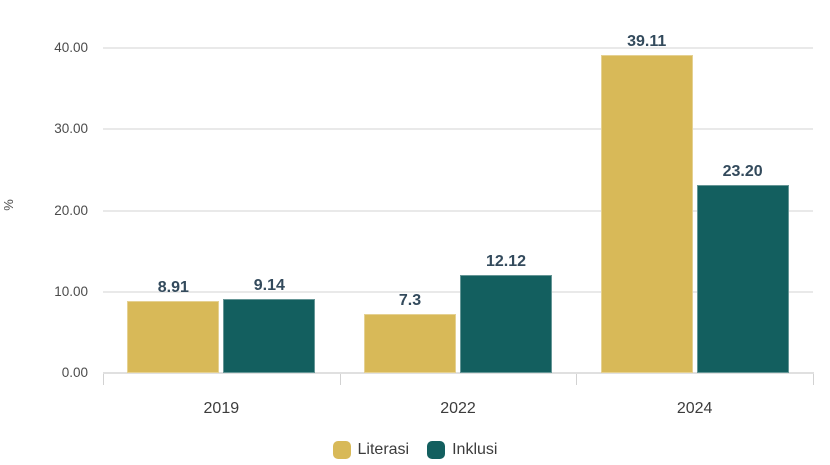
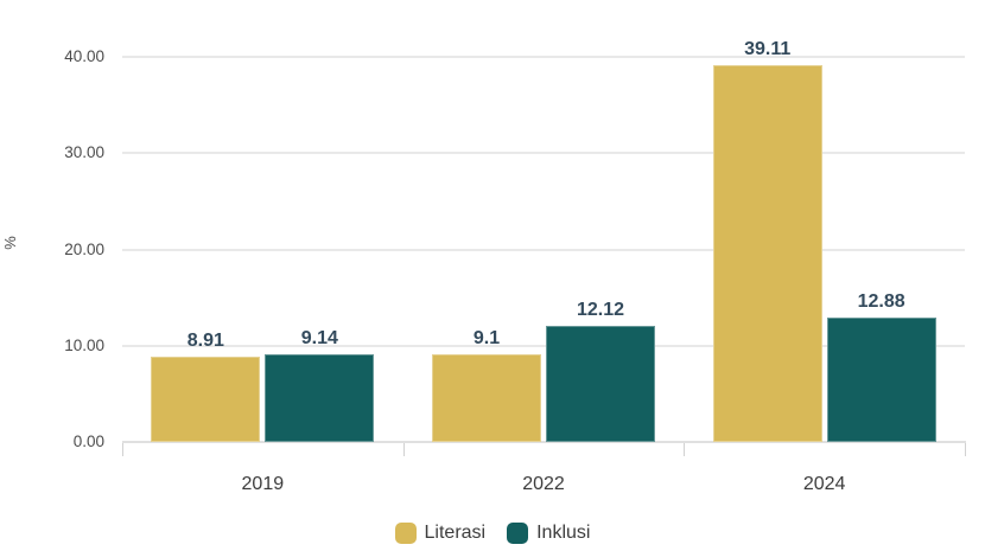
Literasi/2022: 7.3 -> 9.1
Inklusi/2024: 23.20 -> 12.88
